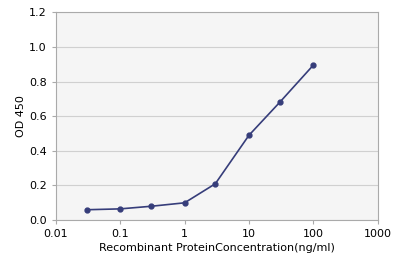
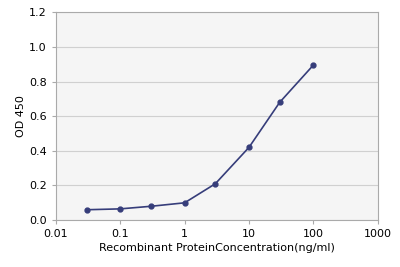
10: 0.49 -> 0.42
